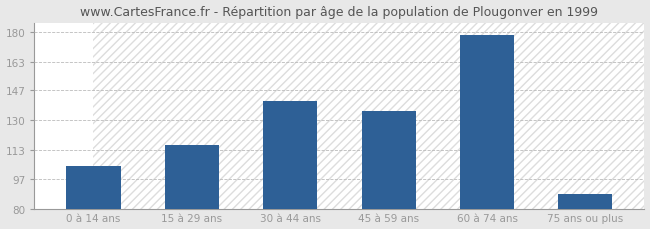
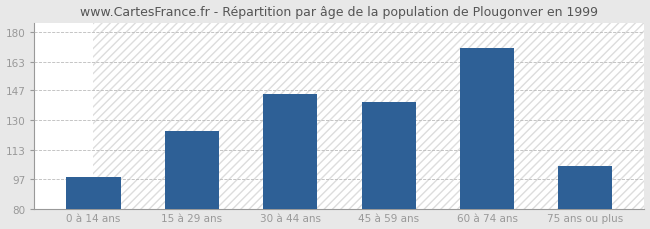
0 à 14 ans: 104 -> 98
15 à 29 ans: 116 -> 124
30 à 44 ans: 141 -> 145
45 à 59 ans: 135 -> 140
60 à 74 ans: 178 -> 171
75 ans ou plus: 88 -> 104
